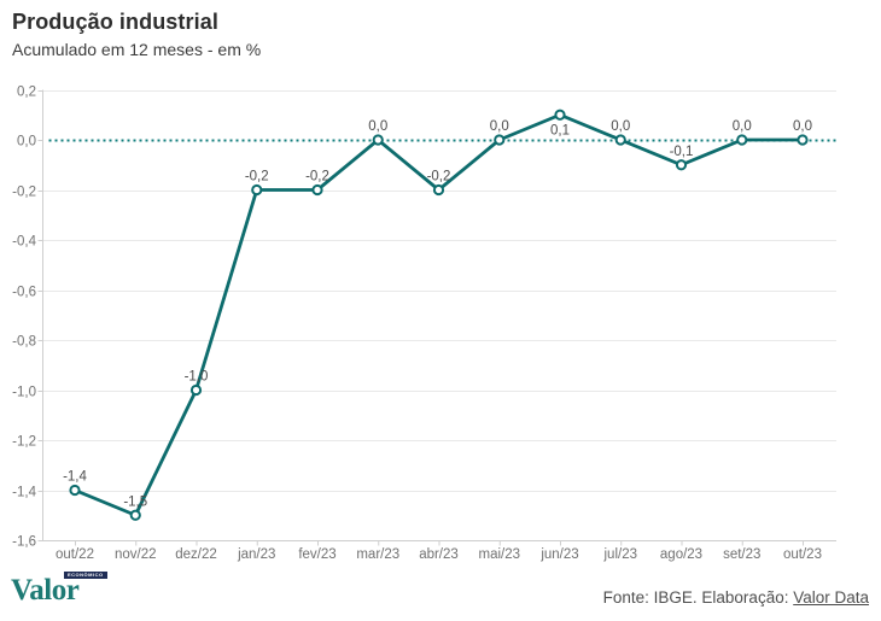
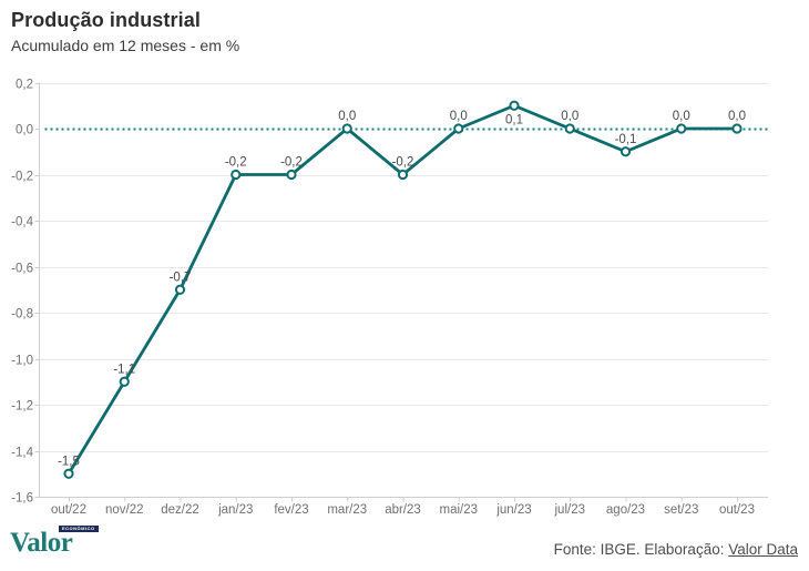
out/22: -1,4 -> -1,5
nov/22: -1,5 -> -1,1
dez/22: -1,0 -> -0,7
